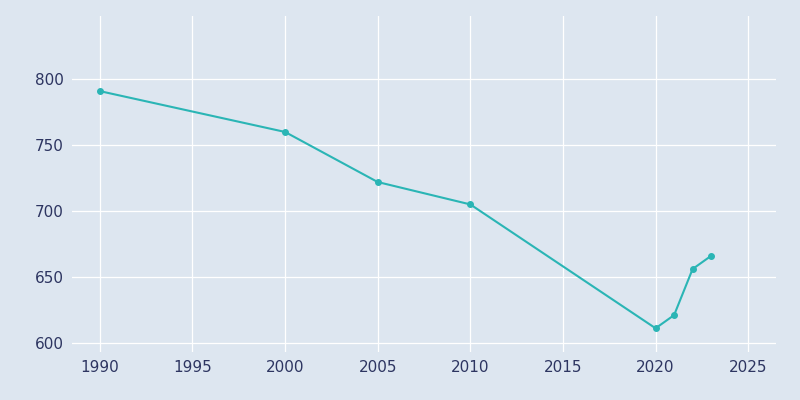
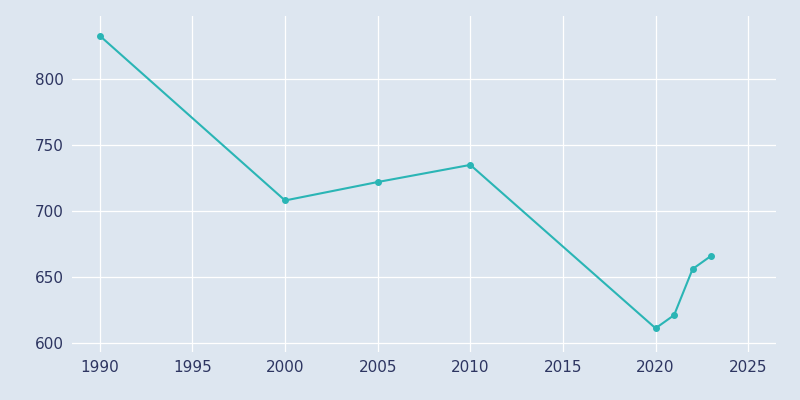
1990: 791 -> 833
2000: 760 -> 708
2010: 705 -> 735
